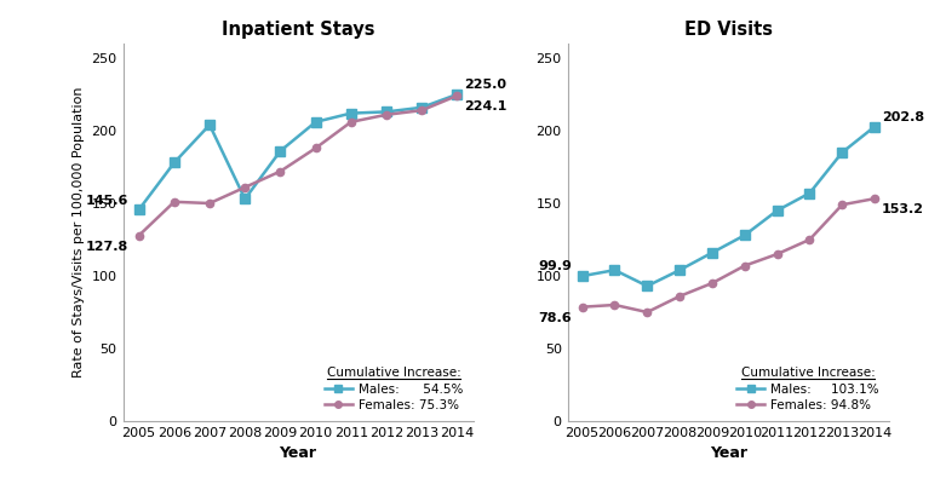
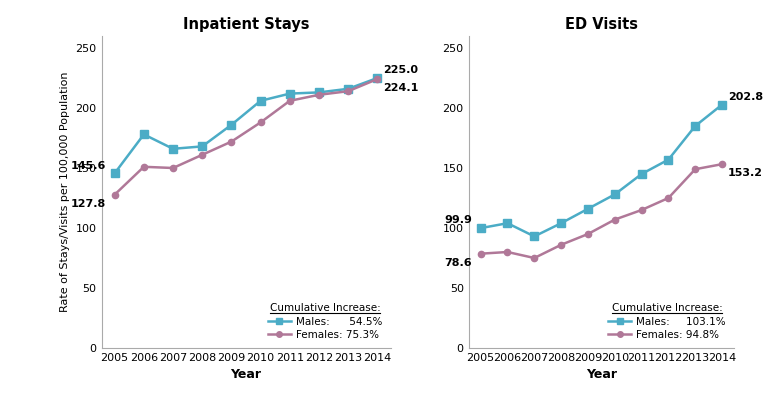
Inpatient Stays/Males: 54.5%/2007: 204 -> 166
Inpatient Stays/Males: 54.5%/2008: 153 -> 168
